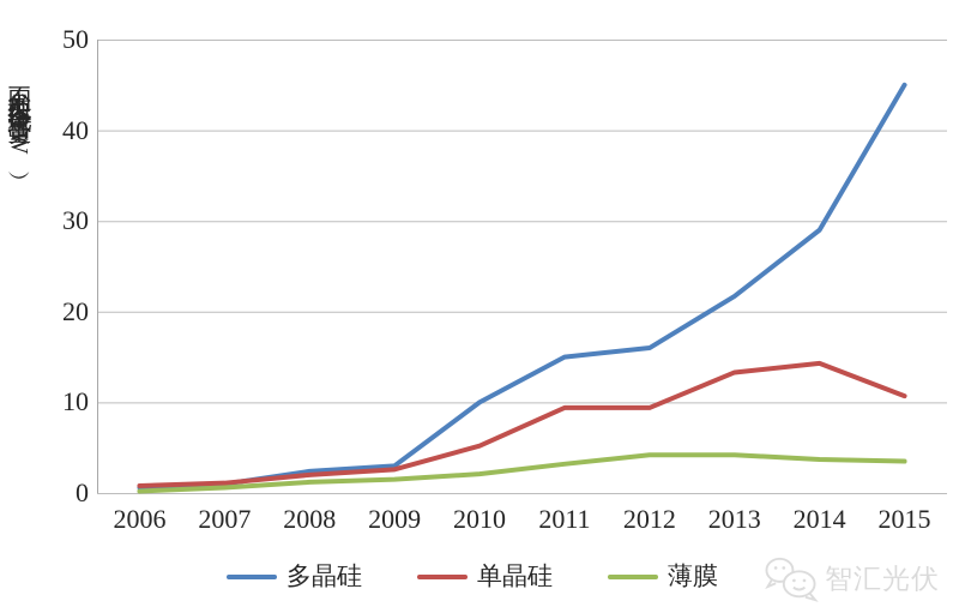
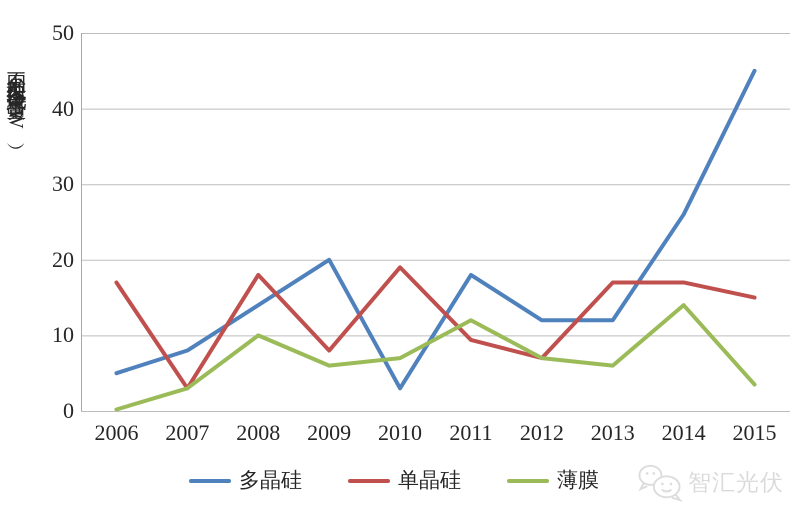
多晶硅/2006: 1 -> 5
单晶硅/2006: 1 -> 17
多晶硅/2007: 1 -> 8
单晶硅/2007: 1 -> 3
薄膜/2007: 1 -> 3
多晶硅/2008: 2 -> 14
单晶硅/2008: 2 -> 18
薄膜/2008: 1 -> 10
多晶硅/2009: 3 -> 20
单晶硅/2009: 3 -> 8
薄膜/2009: 2 -> 6
多晶硅/2010: 10 -> 3
单晶硅/2010: 5 -> 19
薄膜/2010: 2 -> 7
多晶硅/2011: 15 -> 18
薄膜/2011: 3 -> 12
多晶硅/2012: 16 -> 12
单晶硅/2012: 9 -> 7
薄膜/2012: 4 -> 7
多晶硅/2013: 22 -> 12
单晶硅/2013: 13 -> 17
薄膜/2013: 4 -> 6
多晶硅/2014: 29 -> 26
单晶硅/2014: 14 -> 17
薄膜/2014: 4 -> 14
单晶硅/2015: 11 -> 15
